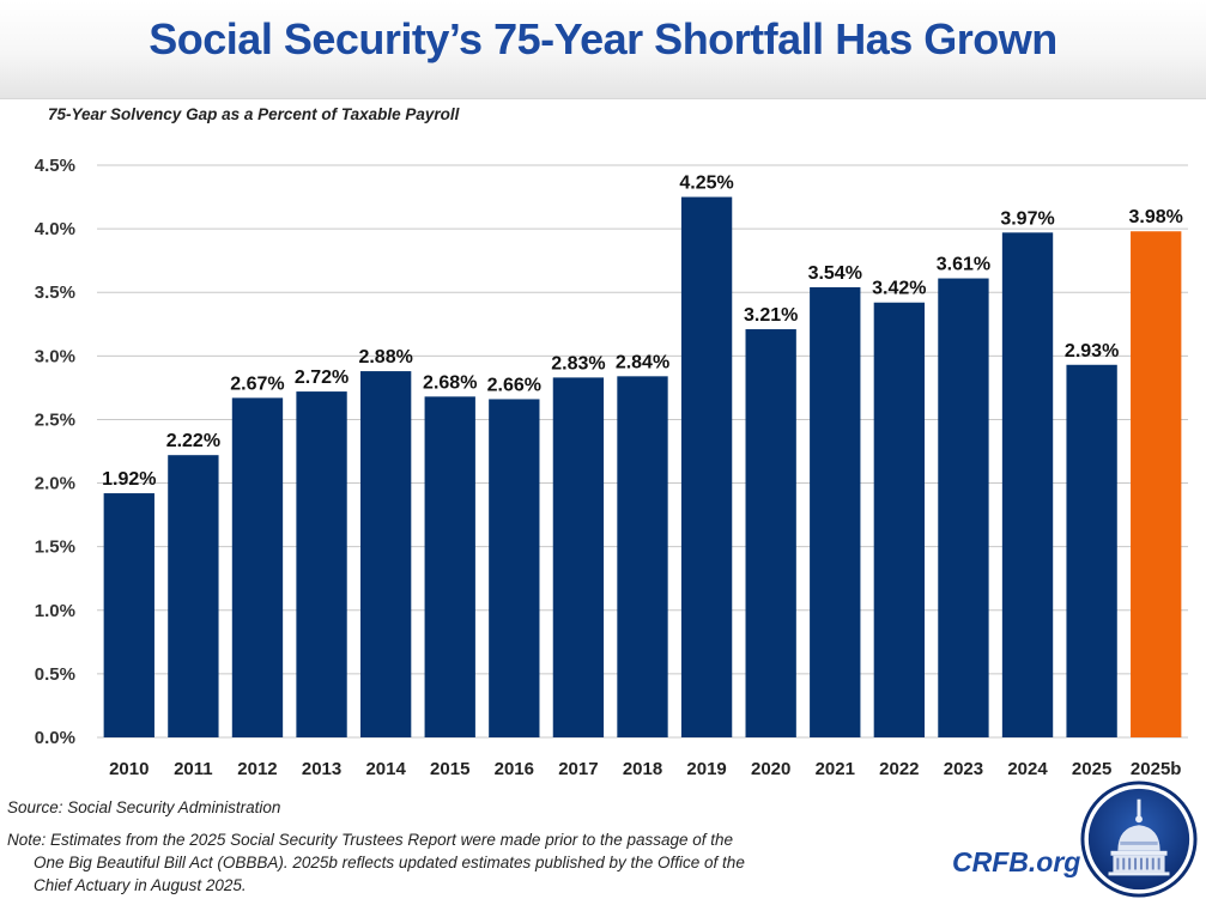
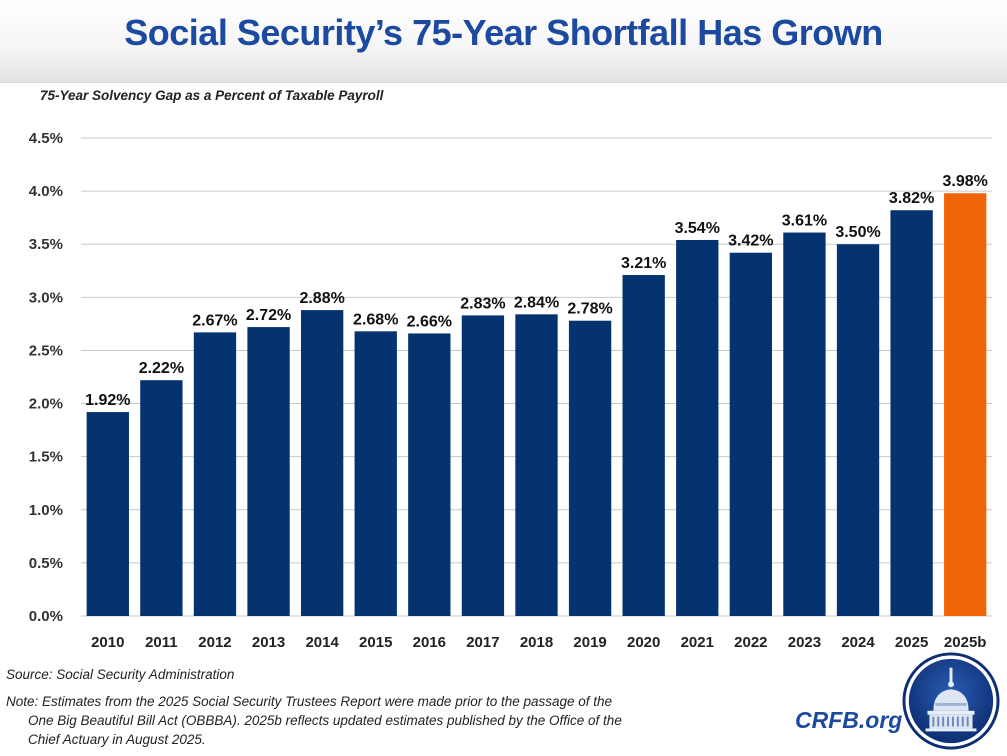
2019: 4.25% -> 2.78%
2024: 3.97% -> 3.50%
2025: 2.93% -> 3.82%
